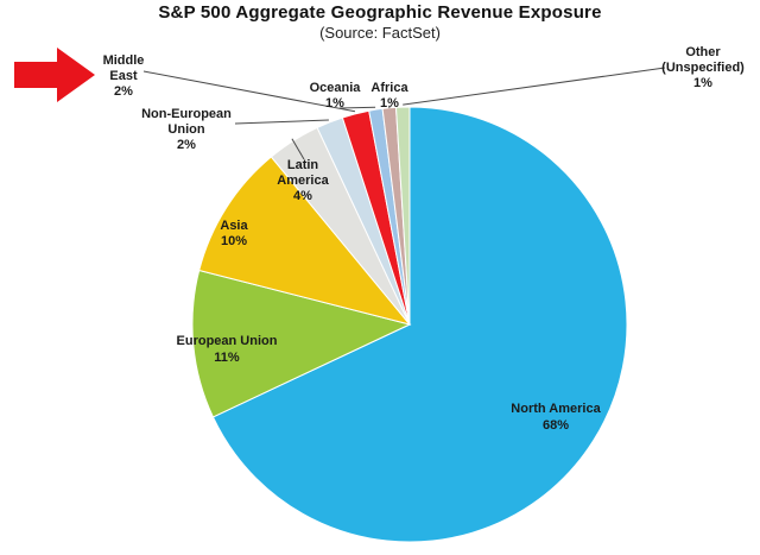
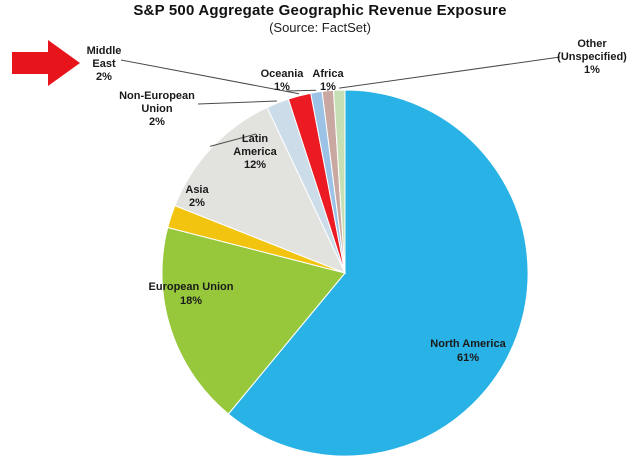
North America: 68% -> 61%
European Union: 11% -> 18%
Asia: 10% -> 2%
Latin America: 4% -> 12%
